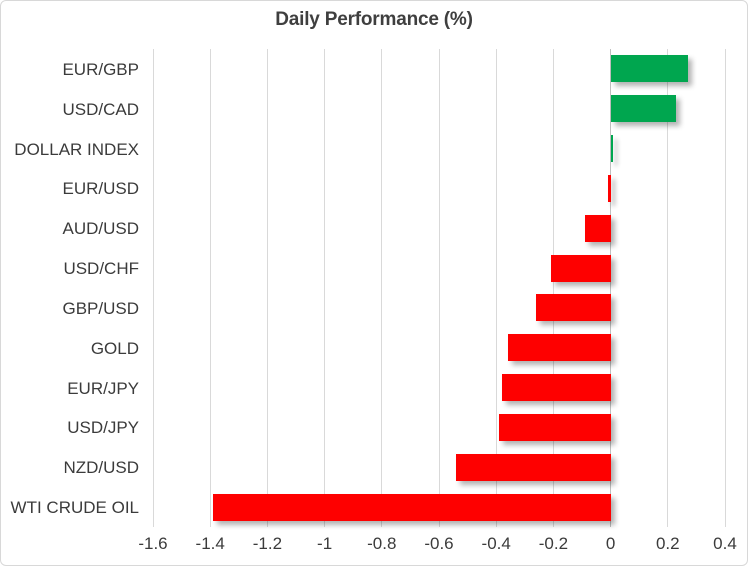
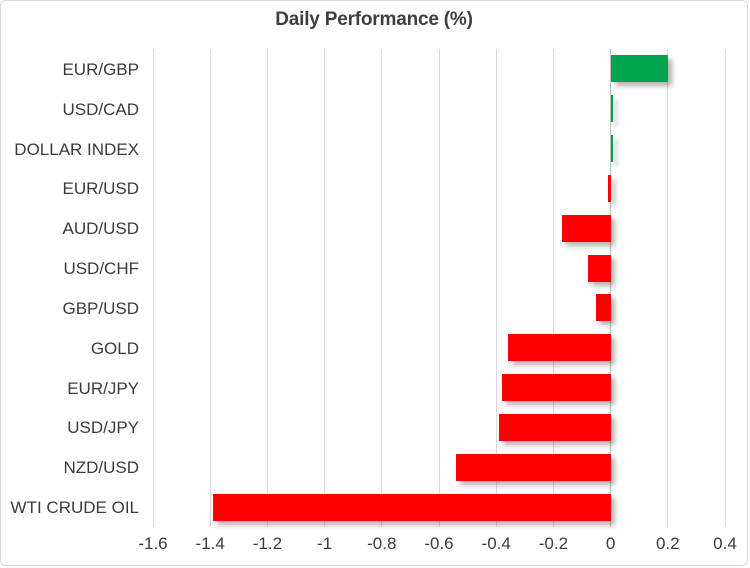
EUR/GBP: 0.27 -> 0.20
USD/CAD: 0.23 -> 0.01
AUD/USD: -0.09 -> -0.17
USD/CHF: -0.21 -> -0.08
GBP/USD: -0.26 -> -0.05
